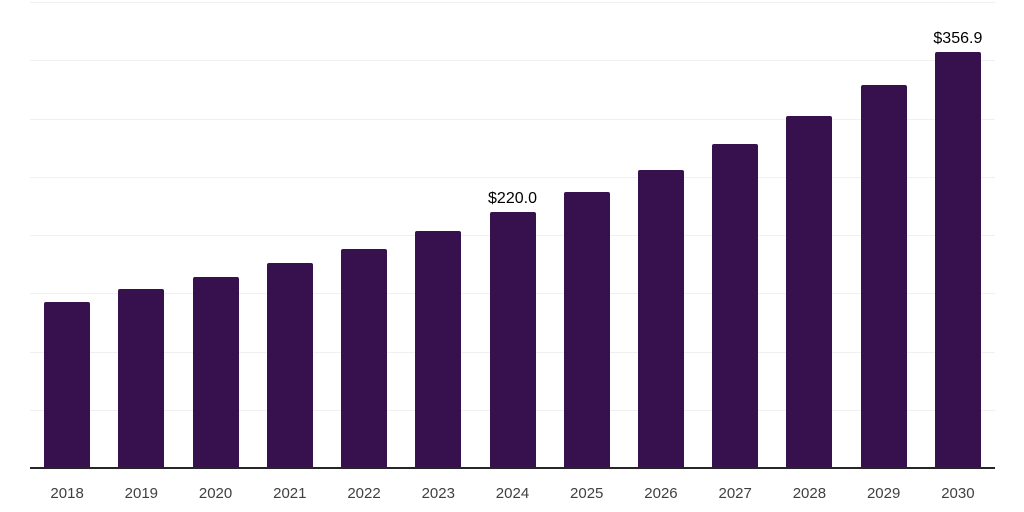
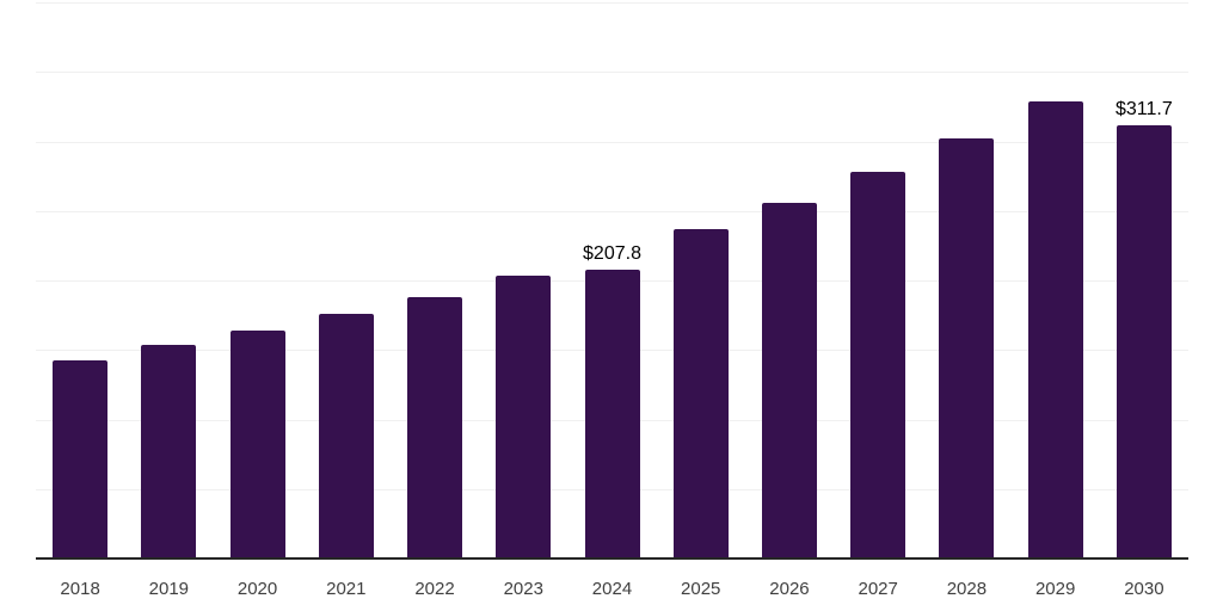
2024: $220.0 -> $207.8
2030: $356.9 -> $311.7
